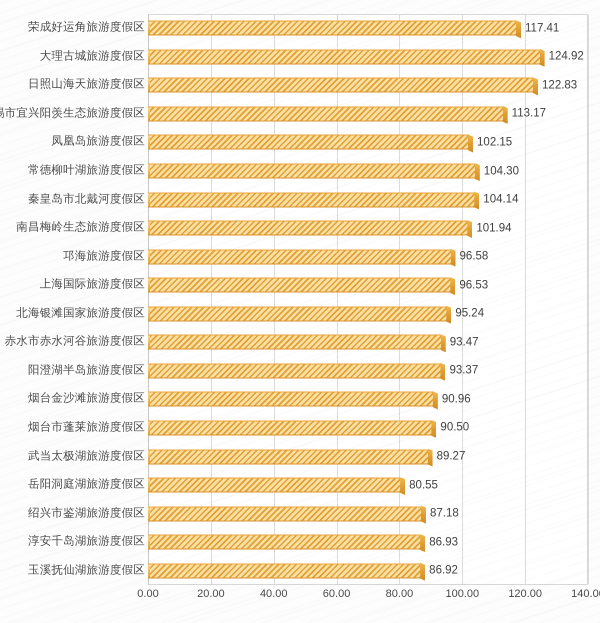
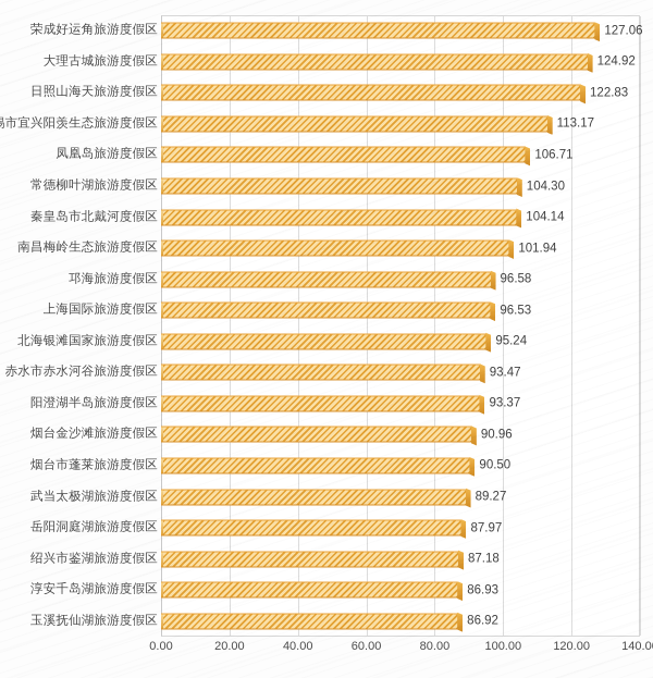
荣成好运角旅游度假区: 117.41 -> 127.06
凤凰岛旅游度假区: 102.15 -> 106.71
岳阳洞庭湖旅游度假区: 80.55 -> 87.97
